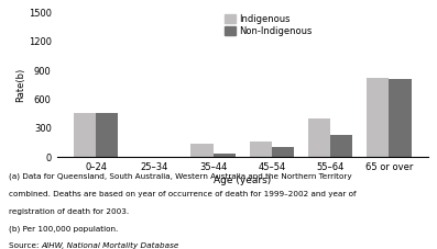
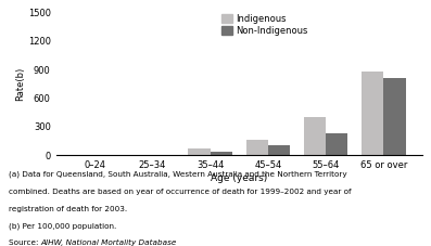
Indigenous/0–24: 460 -> 0
Non-Indigenous/0–24: 460 -> 0
Indigenous/35–44: 140 -> 60
Indigenous/65 or over: 820 -> 880
